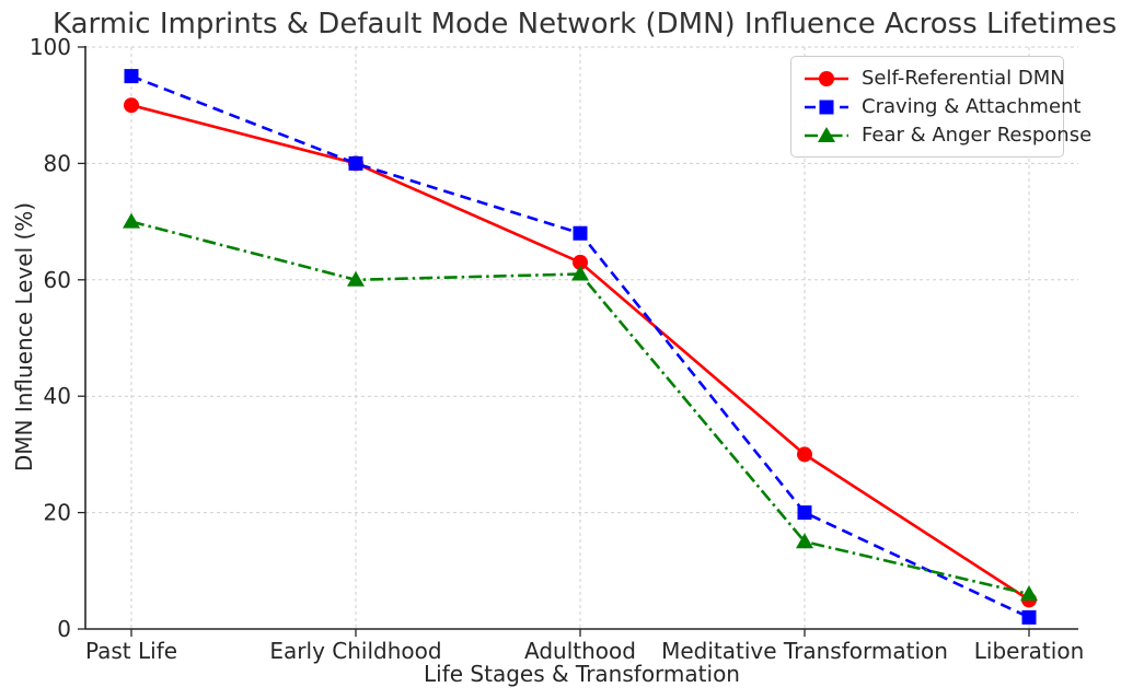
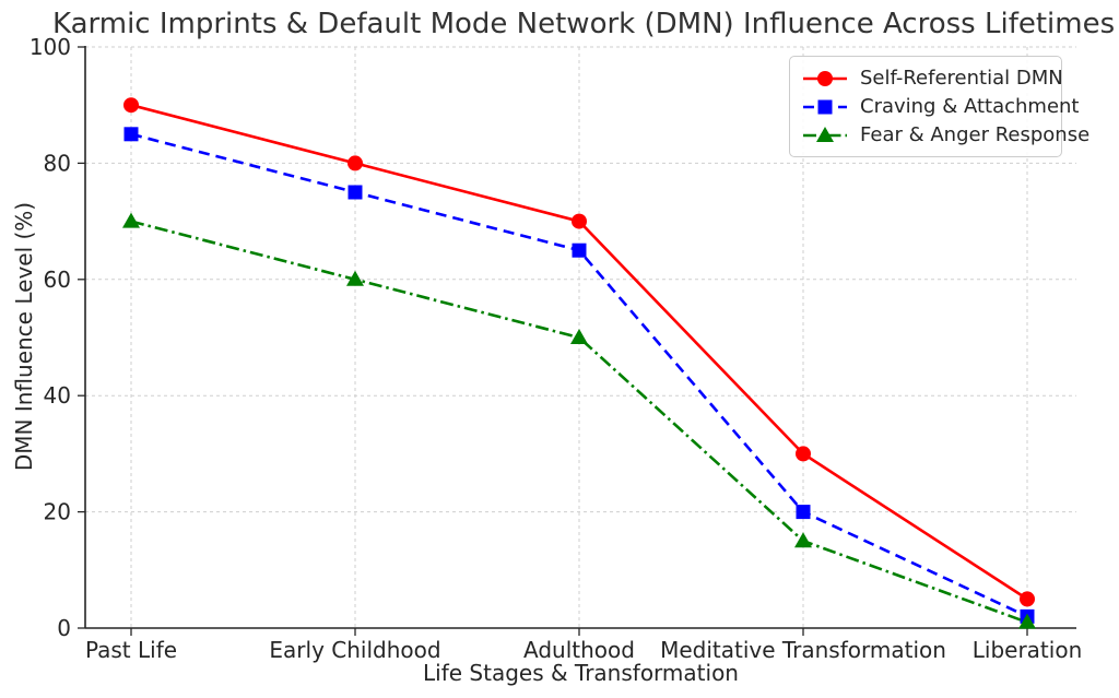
Craving & Attachment/Past Life: 95 -> 85
Craving & Attachment/Early Childhood: 80 -> 75
Self-Referential DMN/Adulthood: 63 -> 70
Craving & Attachment/Adulthood: 68 -> 65
Fear & Anger Response/Adulthood: 61 -> 50
Fear & Anger Response/Liberation: 6 -> 1
